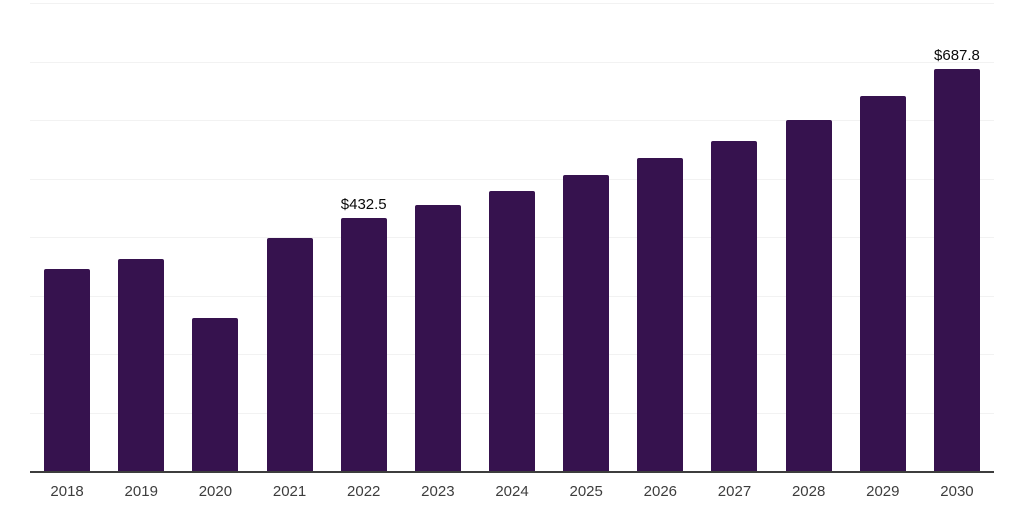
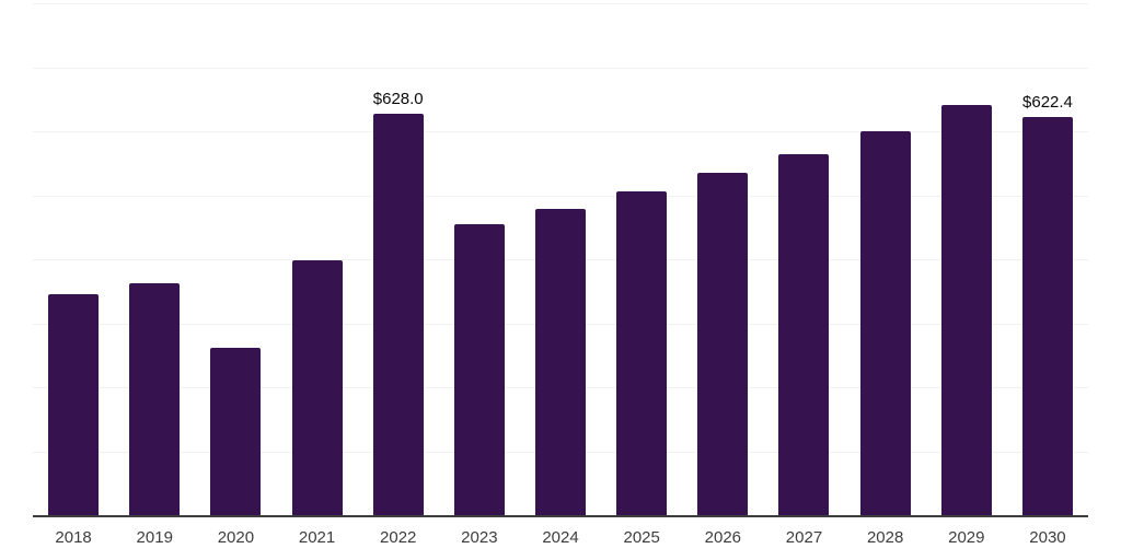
2022: $432.5 -> $628.0
2030: $687.8 -> $622.4
